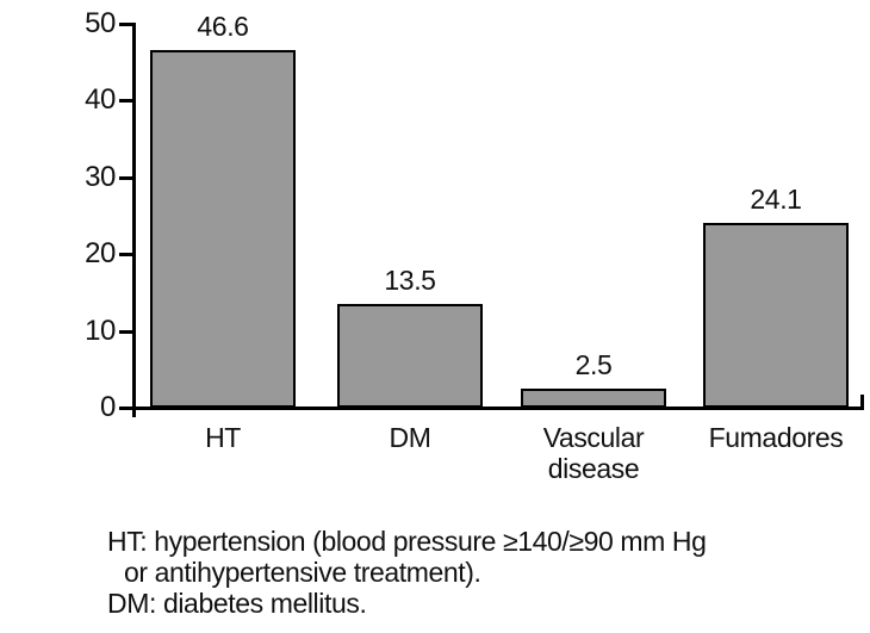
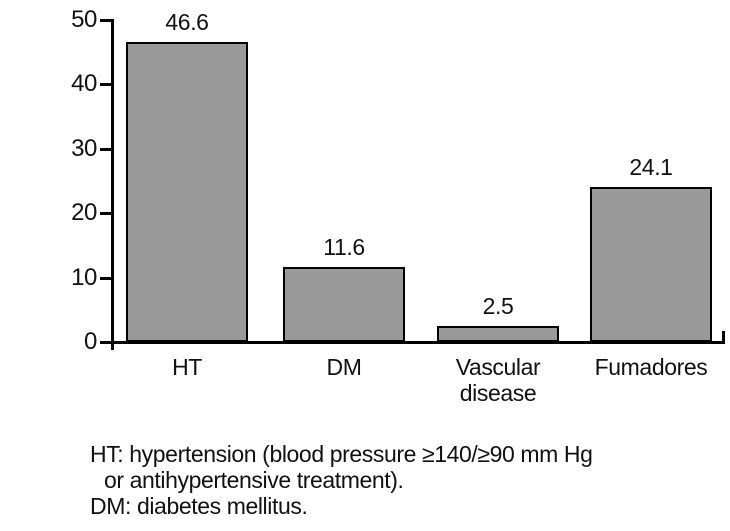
DM: 13.5 -> 11.6
